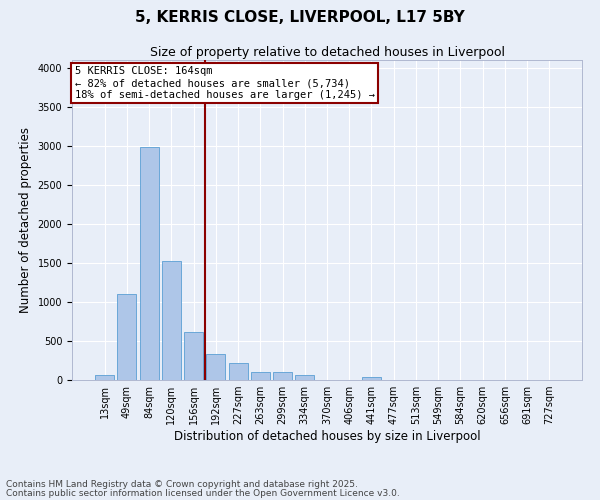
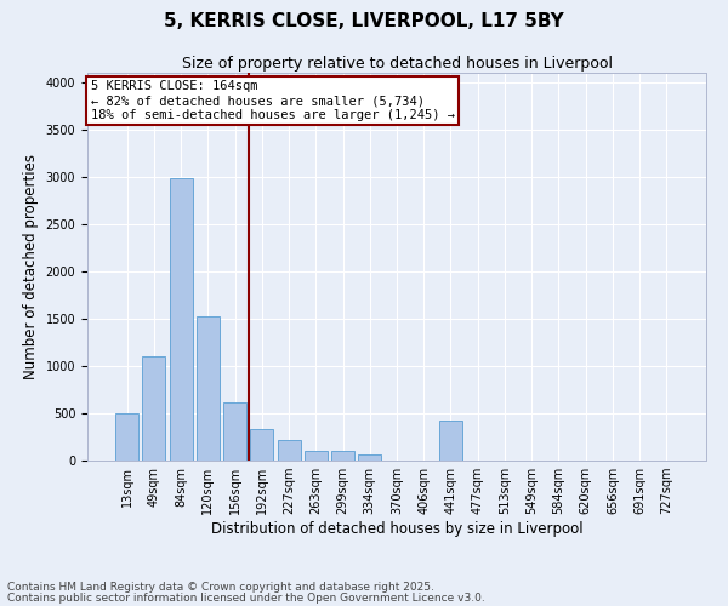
13sqm: 60 -> 500
441sqm: 40 -> 420
